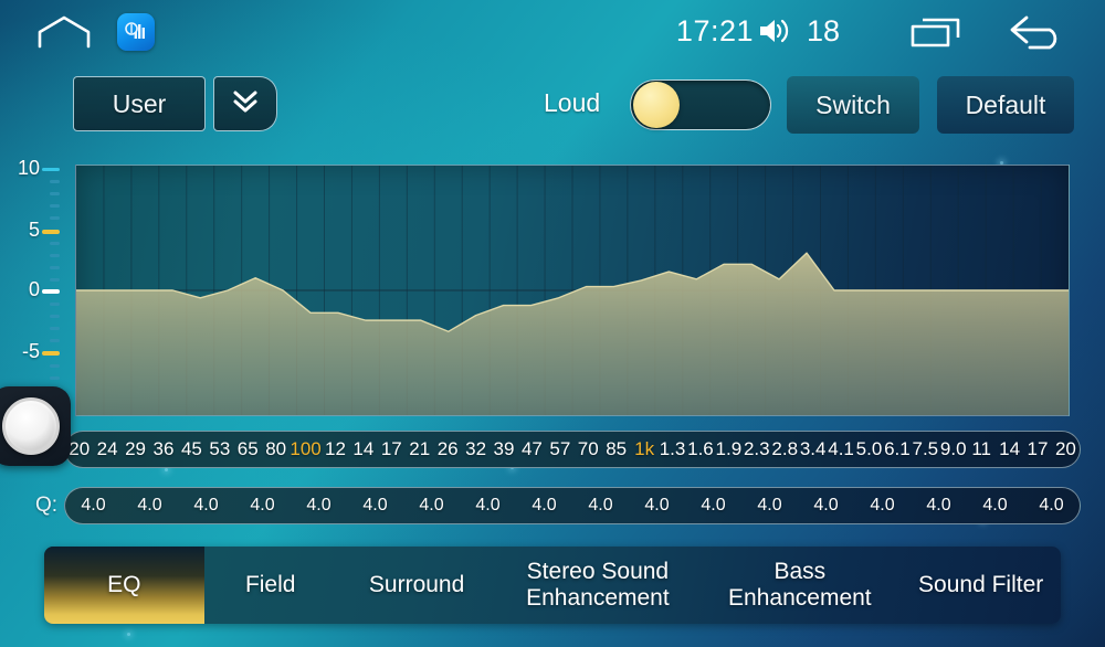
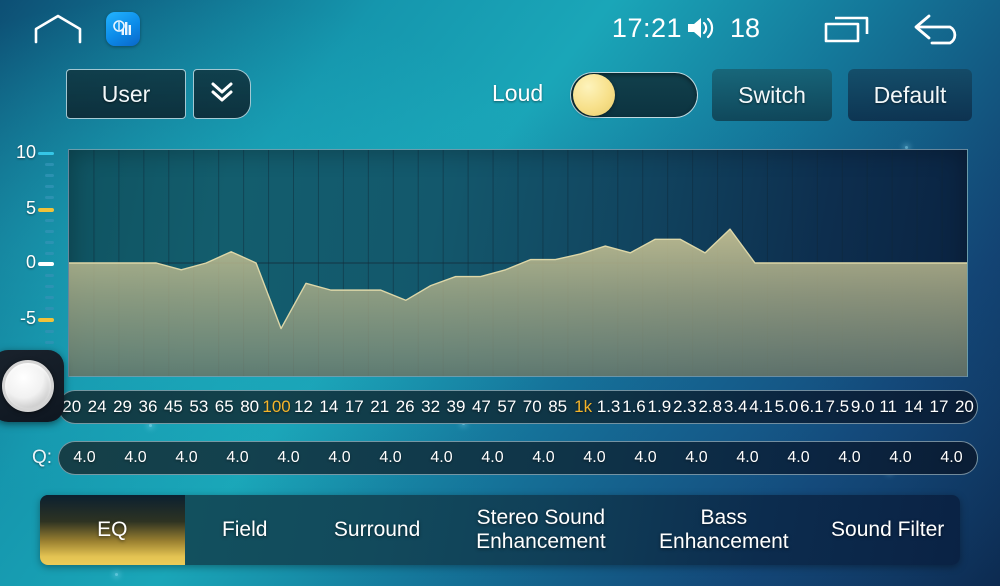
100: -1,8 -> -5,8
